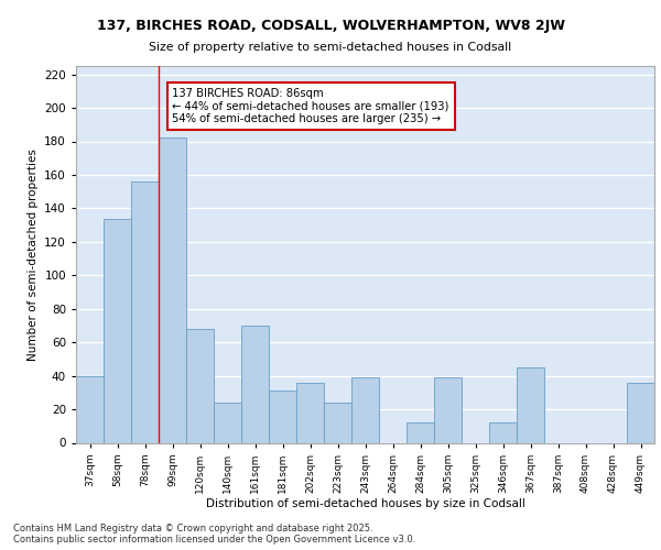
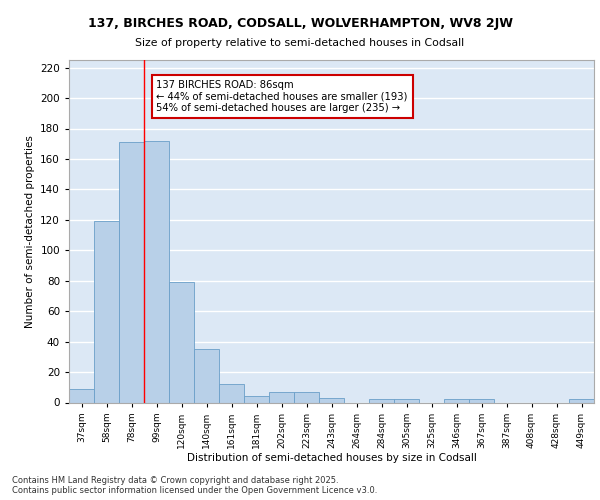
37sqm: 40 -> 9
58sqm: 134 -> 119
78sqm: 156 -> 171
99sqm: 182 -> 172
120sqm: 68 -> 79
140sqm: 24 -> 35
161sqm: 70 -> 12
181sqm: 31 -> 4
202sqm: 36 -> 7
223sqm: 24 -> 7
243sqm: 39 -> 3
284sqm: 12 -> 2
305sqm: 39 -> 2
346sqm: 12 -> 2
367sqm: 45 -> 2
449sqm: 36 -> 2
